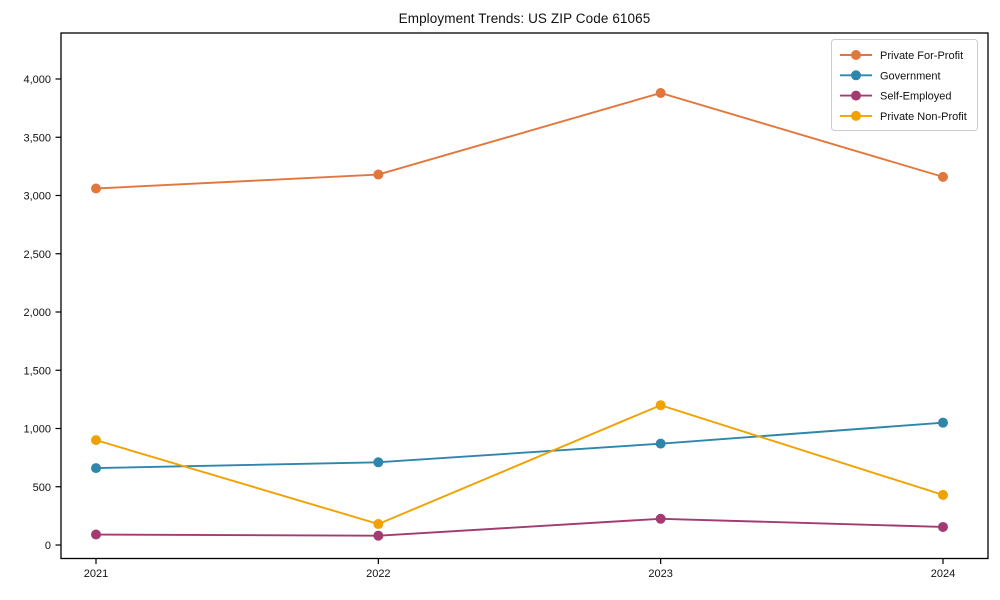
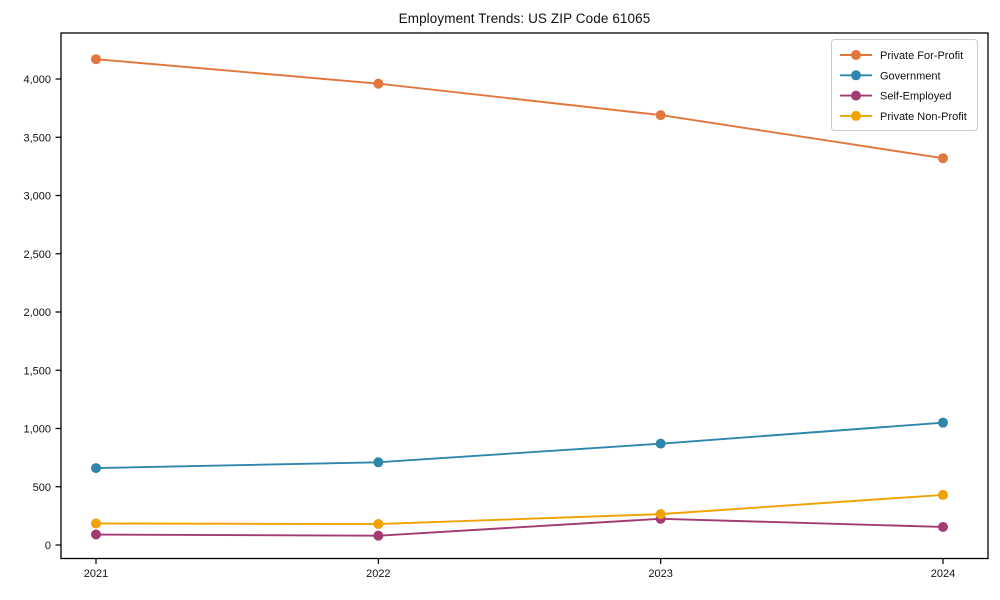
Private For-Profit/2021: 3060 -> 4170
Private Non-Profit/2021: 900 -> 180
Private For-Profit/2022: 3180 -> 3960
Private For-Profit/2023: 3880 -> 3690
Private Non-Profit/2023: 1200 -> 260
Private For-Profit/2024: 3160 -> 3320
